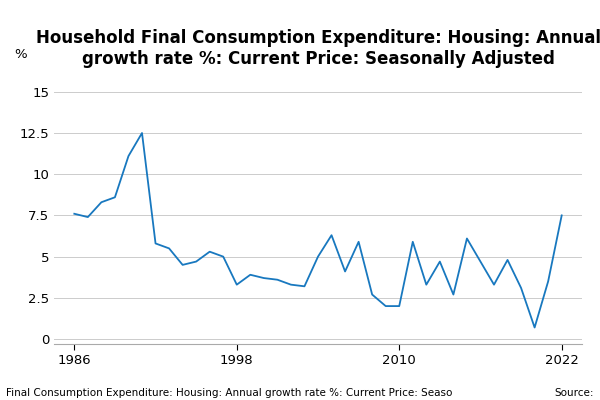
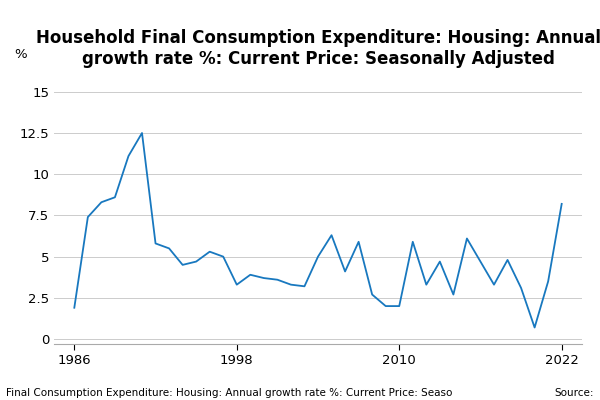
1986: 7.6 -> 1.9
2022: 7.5 -> 8.2
